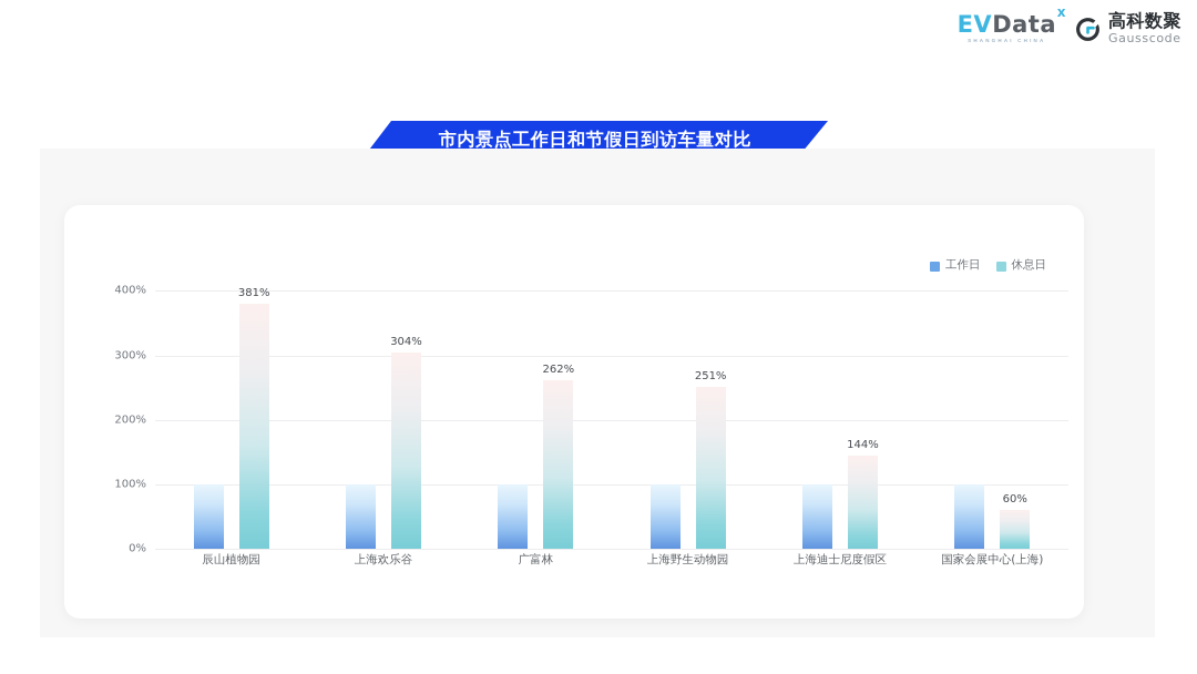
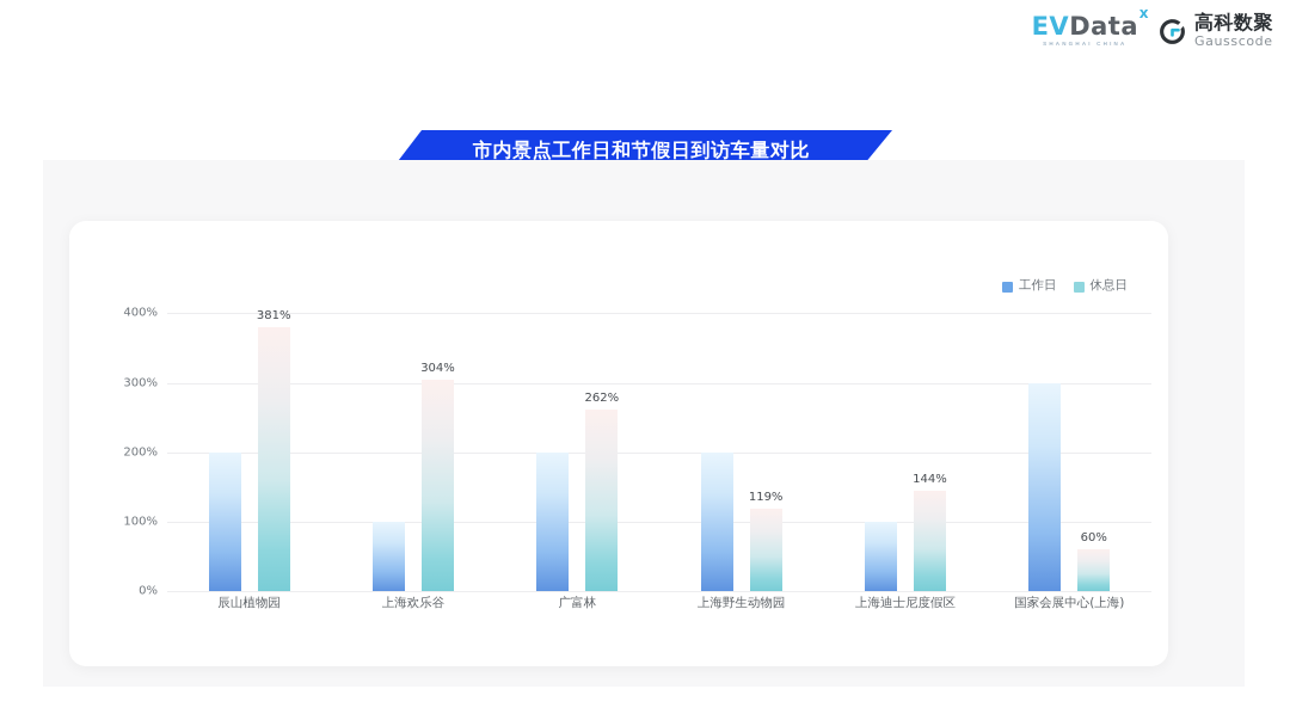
工作日/辰山植物园: 100% -> 200%
工作日/广富林: 100% -> 200%
工作日/上海野生动物园: 100% -> 200%
休息日/上海野生动物园: 251% -> 119%
工作日/国家会展中心(上海): 100% -> 300%
